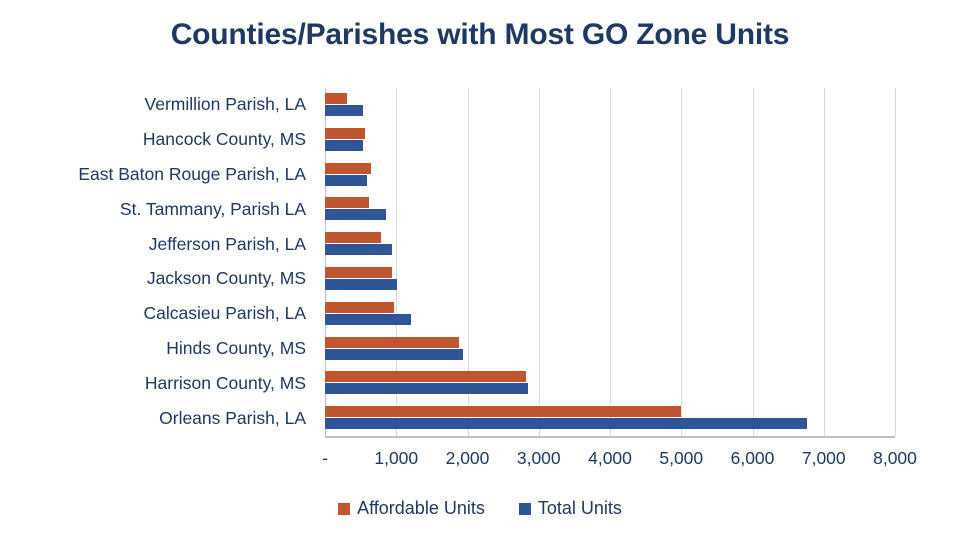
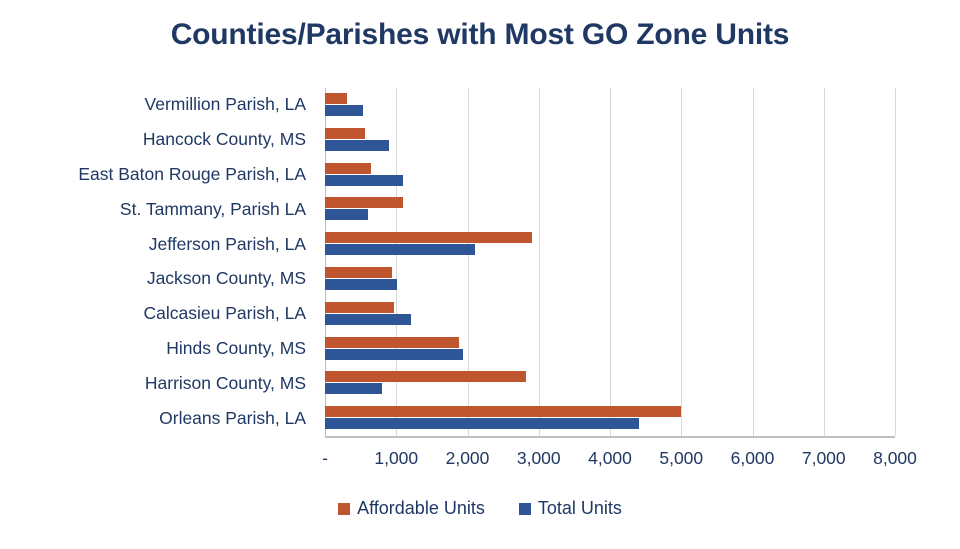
Total Units/Hancock County, MS: 500 -> 900
Total Units/East Baton Rouge Parish, LA: 600 -> 1100
Affordable Units/St. Tammany, Parish LA: 600 -> 1100
Total Units/St. Tammany, Parish LA: 900 -> 600
Affordable Units/Jefferson Parish, LA: 800 -> 2900
Total Units/Jefferson Parish, LA: 900 -> 2100
Total Units/Harrison County, MS: 2900 -> 800
Total Units/Orleans Parish, LA: 6800 -> 4400
